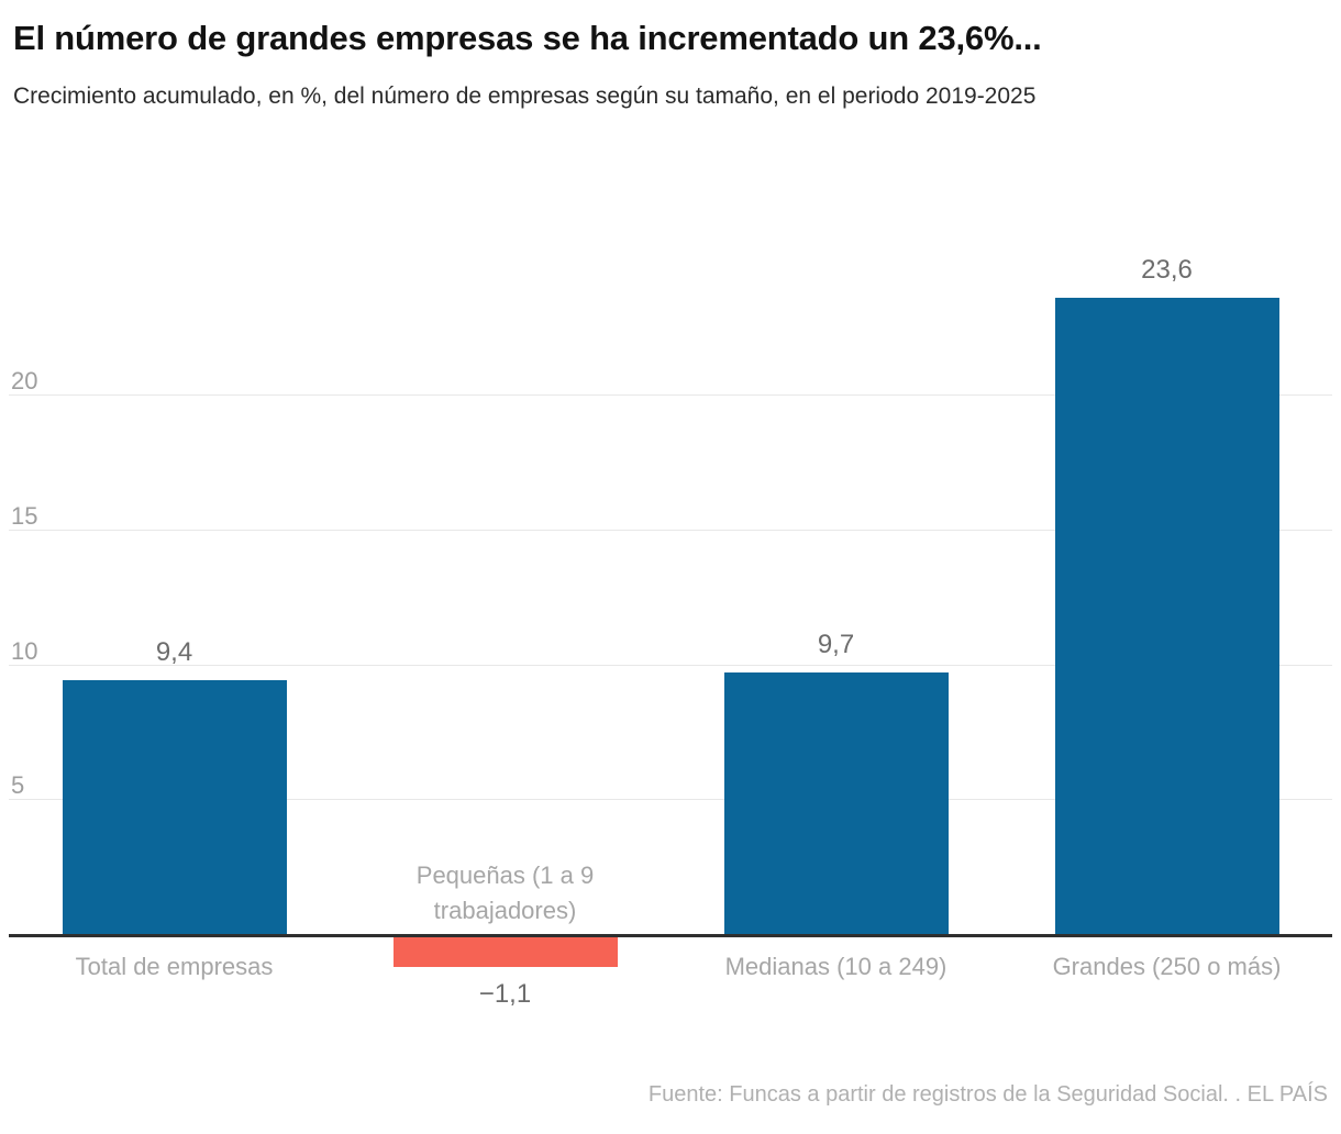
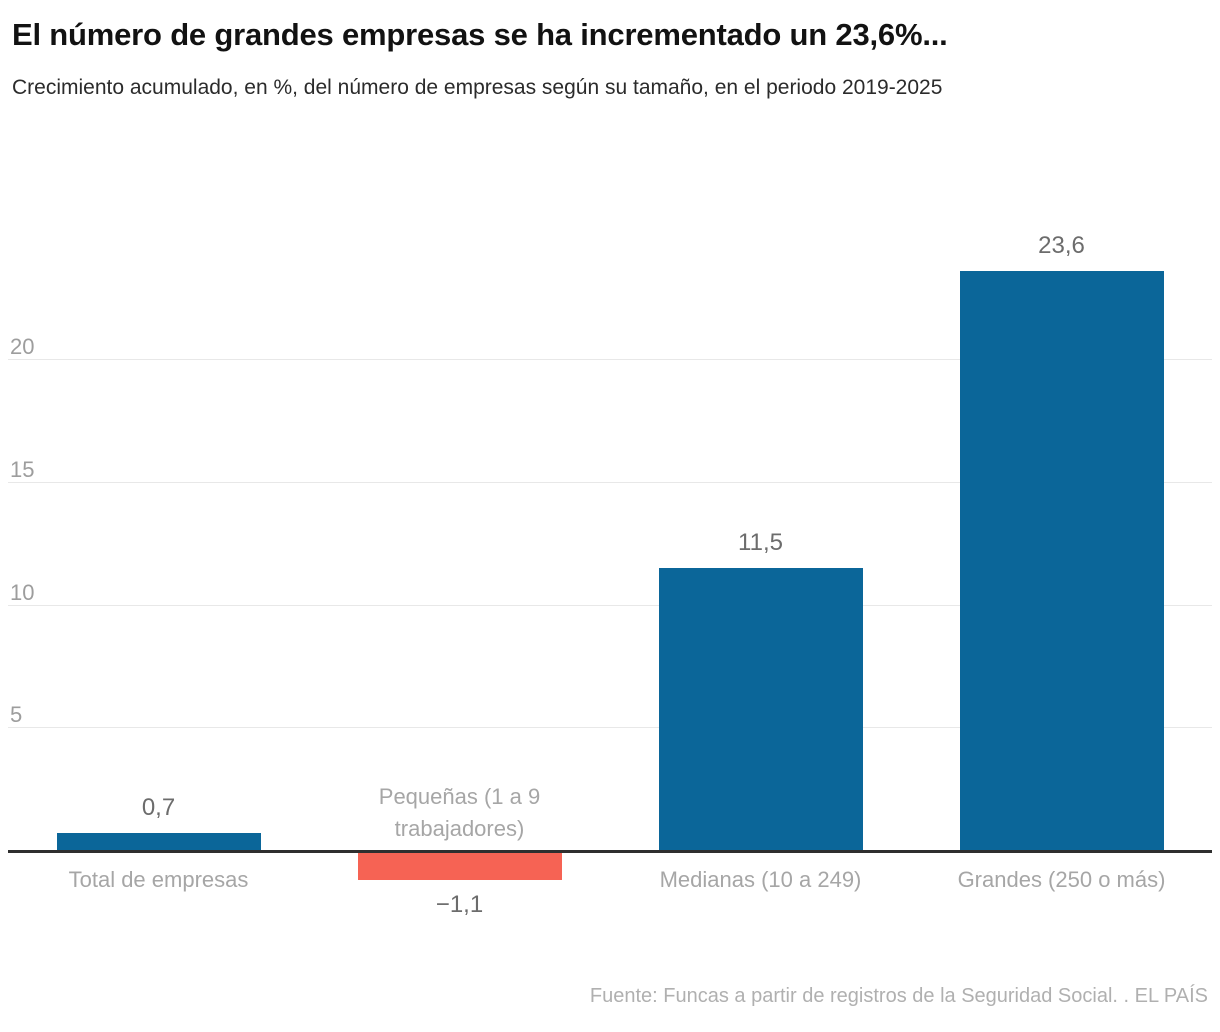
Total de empresas: 9,4 -> 0,7
Medianas (10 a 249): 9,7 -> 11,5
